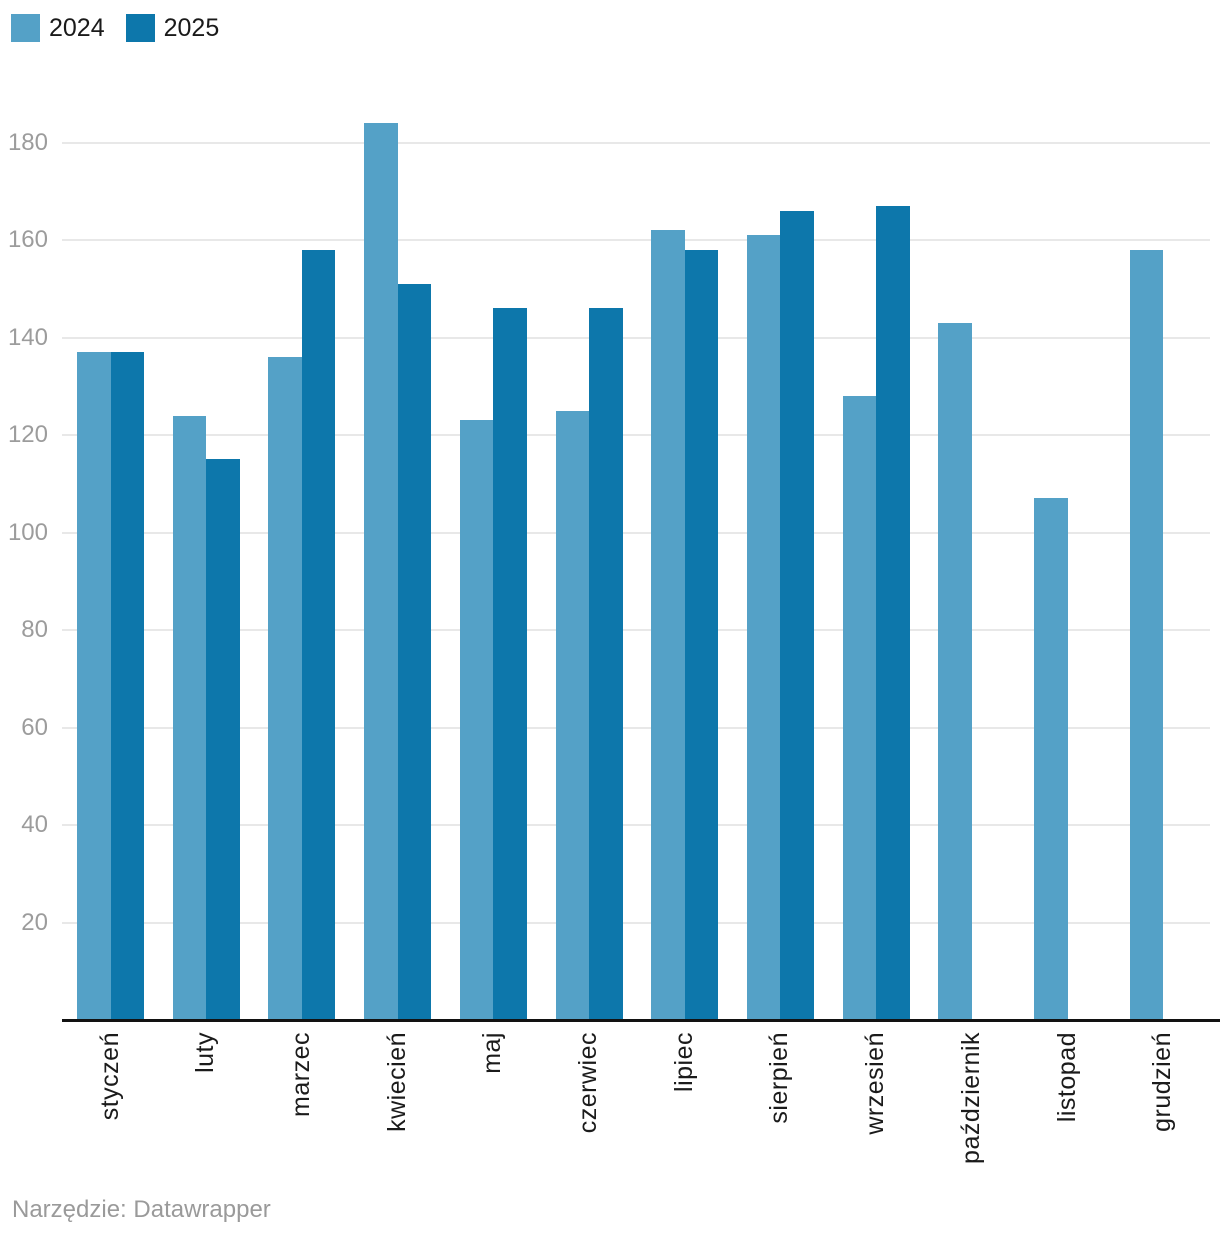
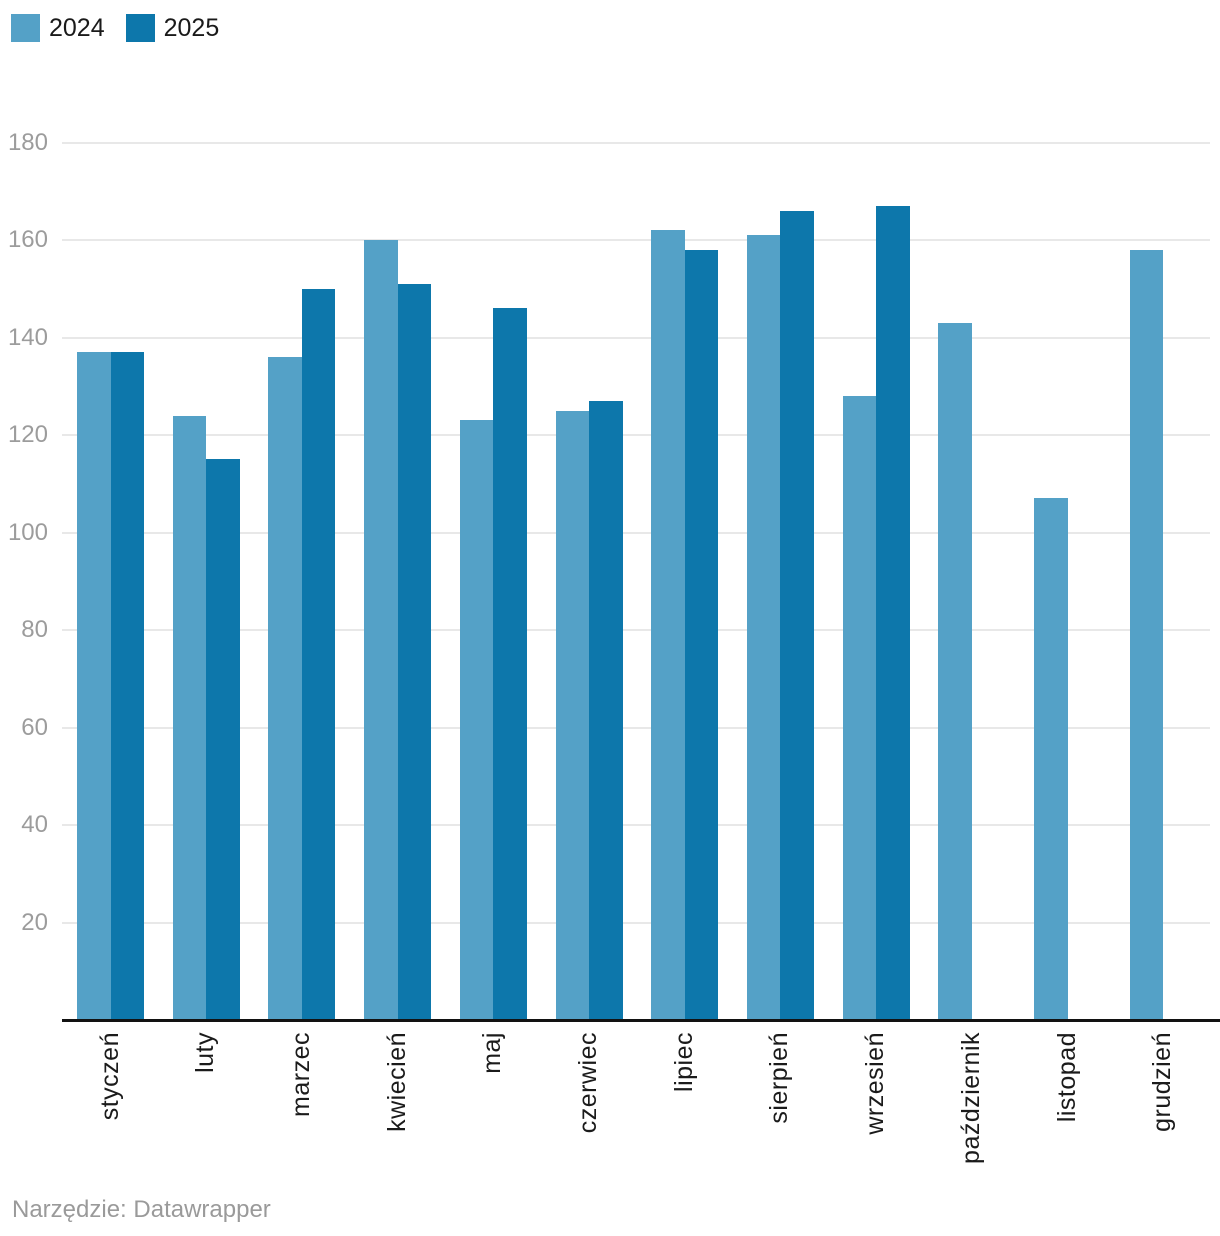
2025/marzec: 158 -> 150
2024/kwiecień: 184 -> 160
2025/czerwiec: 146 -> 127
